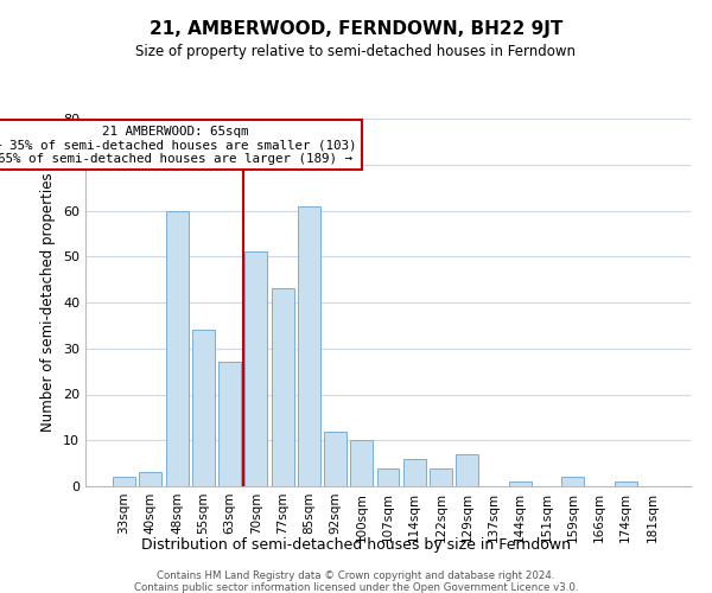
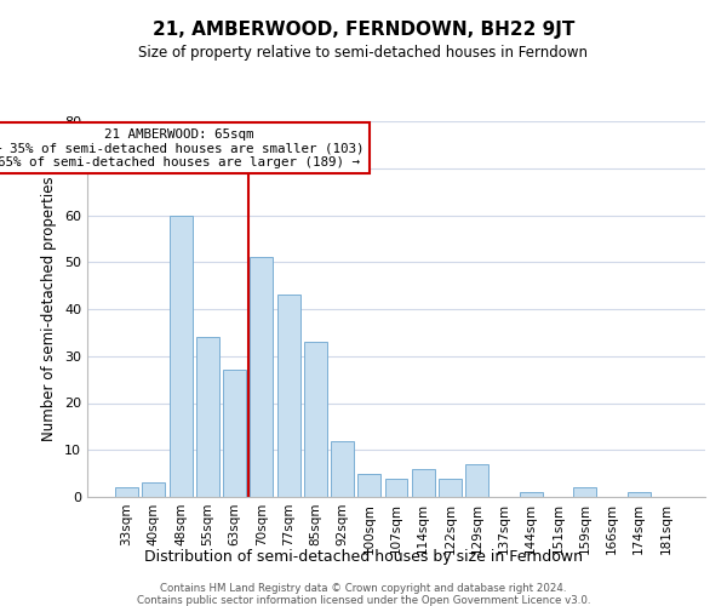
85sqm: 61 -> 33
100sqm: 10 -> 5
